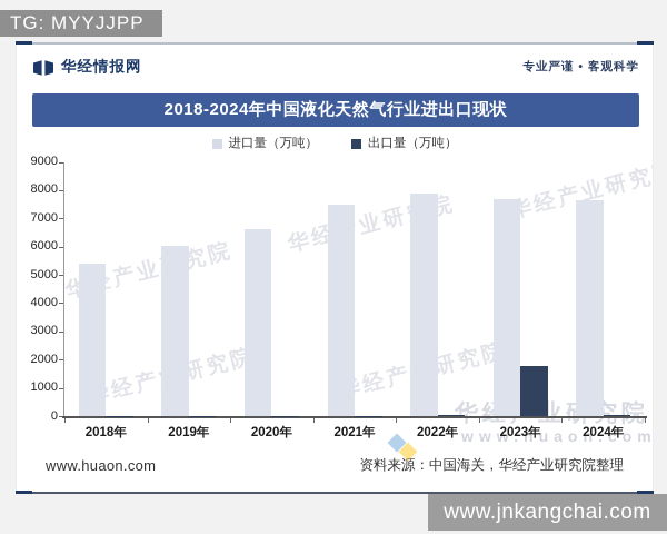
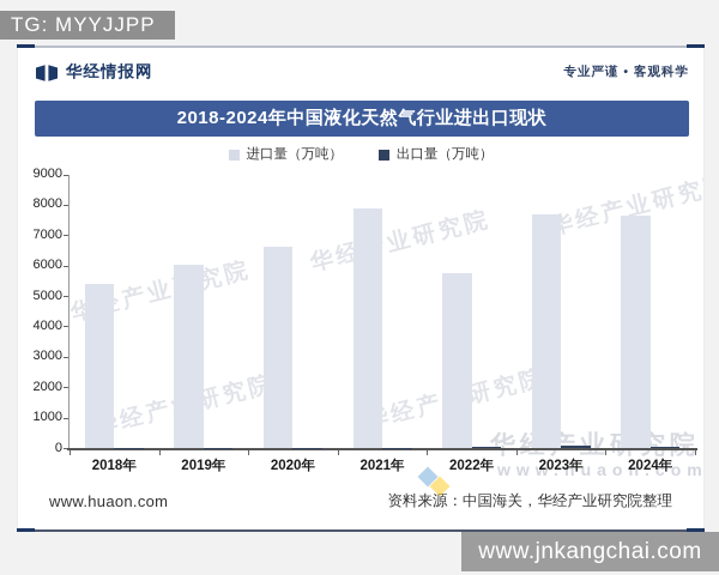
进口量（万吨）/2021年: 7500 -> 7900
进口量（万吨）/2022年: 7900 -> 5800
出口量（万吨）/2023年: 1800 -> 100
